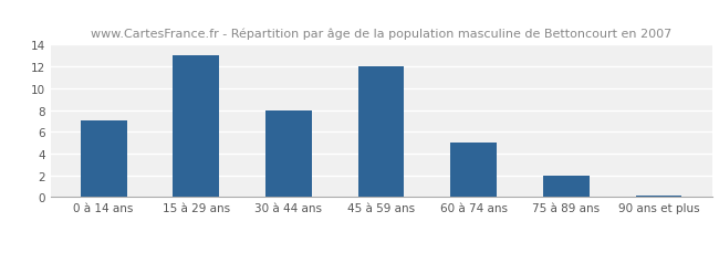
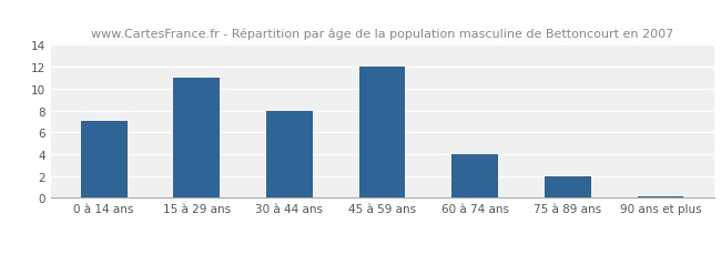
15 à 29 ans: 13.0 -> 11.0
60 à 74 ans: 5.0 -> 4.0
